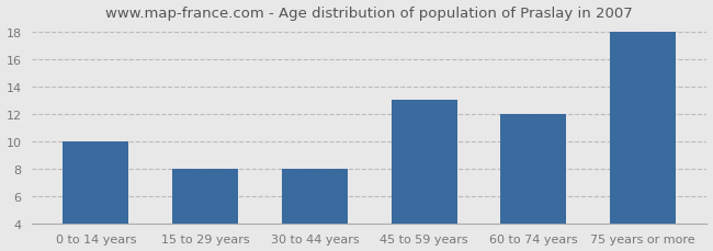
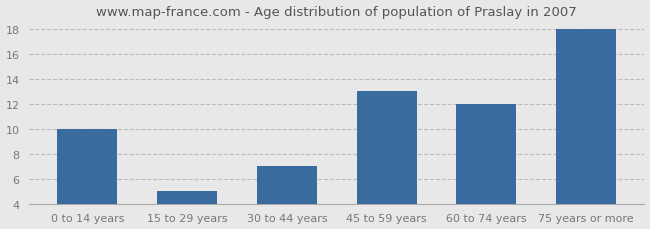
15 to 29 years: 8 -> 5
30 to 44 years: 8 -> 7
